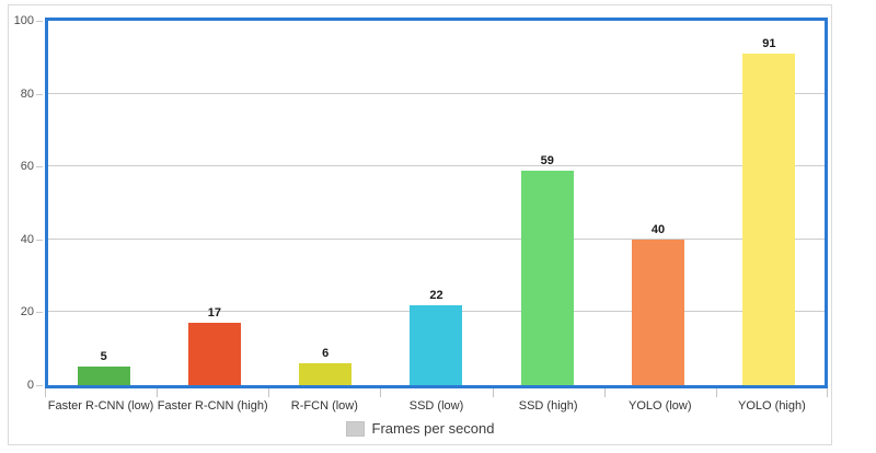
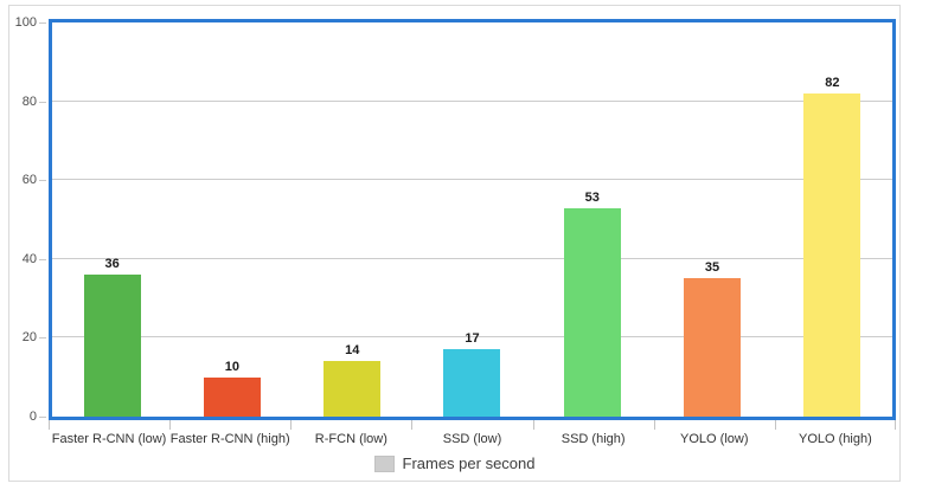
Faster R-CNN (low): 5 -> 36
Faster R-CNN (high): 17 -> 10
R-FCN (low): 6 -> 14
SSD (low): 22 -> 17
SSD (high): 59 -> 53
YOLO (low): 40 -> 35
YOLO (high): 91 -> 82
